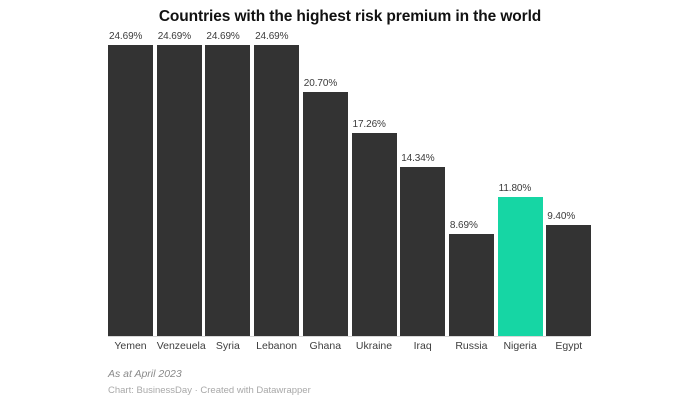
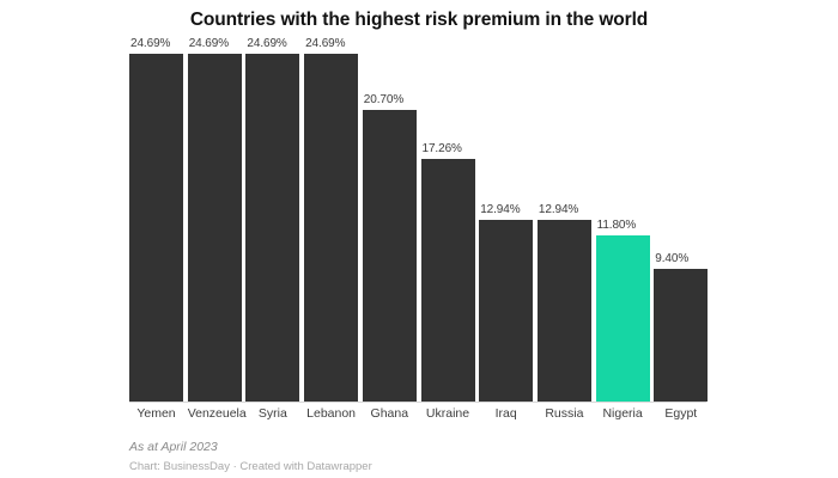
Iraq: 14.34% -> 12.94%
Russia: 8.69% -> 12.94%
